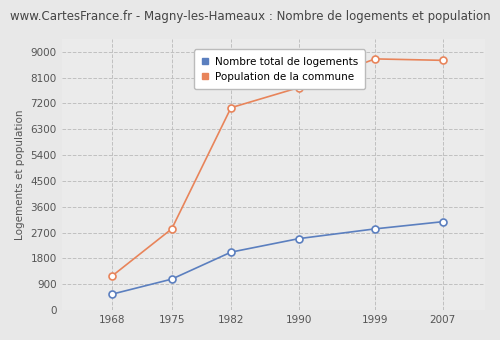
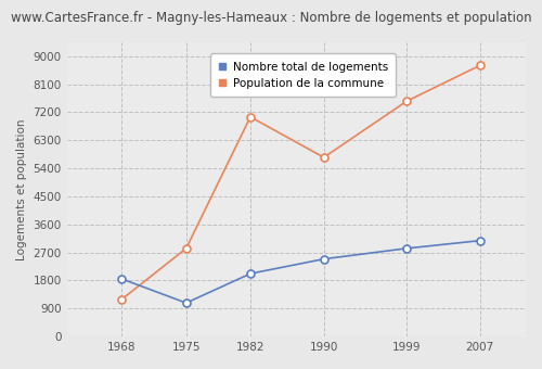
Nombre total de logements/1968: 560 -> 1850
Population de la commune/1990: 7750 -> 5750
Population de la commune/1999: 8750 -> 7550
